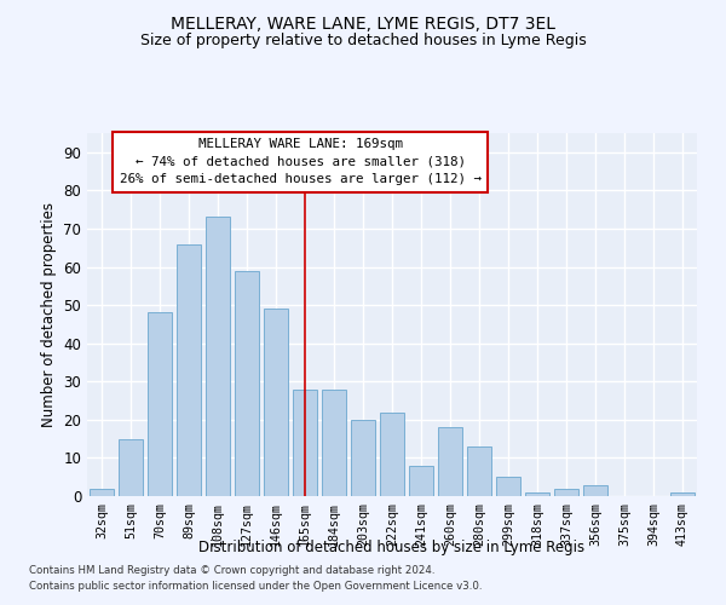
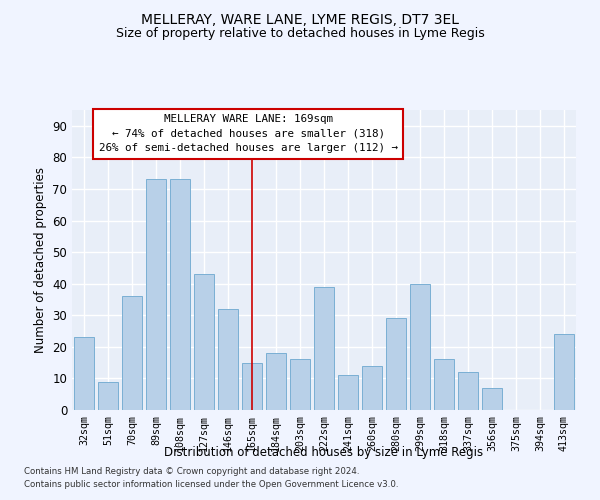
32sqm: 2 -> 23
51sqm: 15 -> 9
70sqm: 48 -> 36
89sqm: 66 -> 73
127sqm: 59 -> 43
146sqm: 49 -> 32
165sqm: 28 -> 15
184sqm: 28 -> 18
203sqm: 20 -> 16
222sqm: 22 -> 39
241sqm: 8 -> 11
260sqm: 18 -> 14
280sqm: 13 -> 29
299sqm: 5 -> 40
318sqm: 1 -> 16
337sqm: 2 -> 12
356sqm: 3 -> 7
413sqm: 1 -> 24
